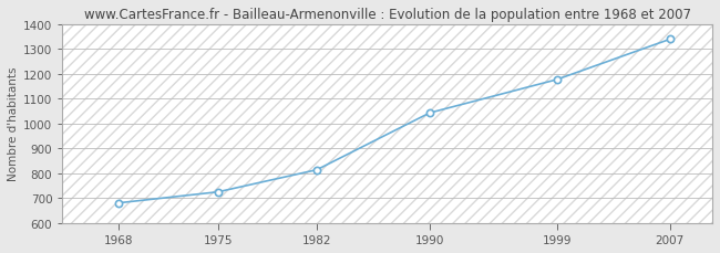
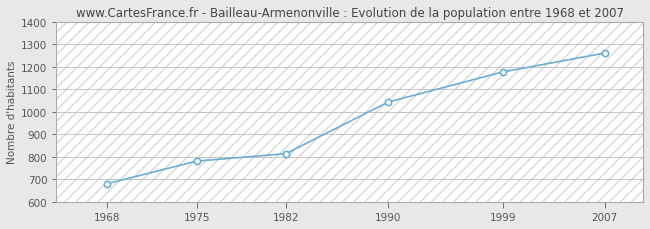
1975: 724 -> 780
2007: 1338 -> 1260
